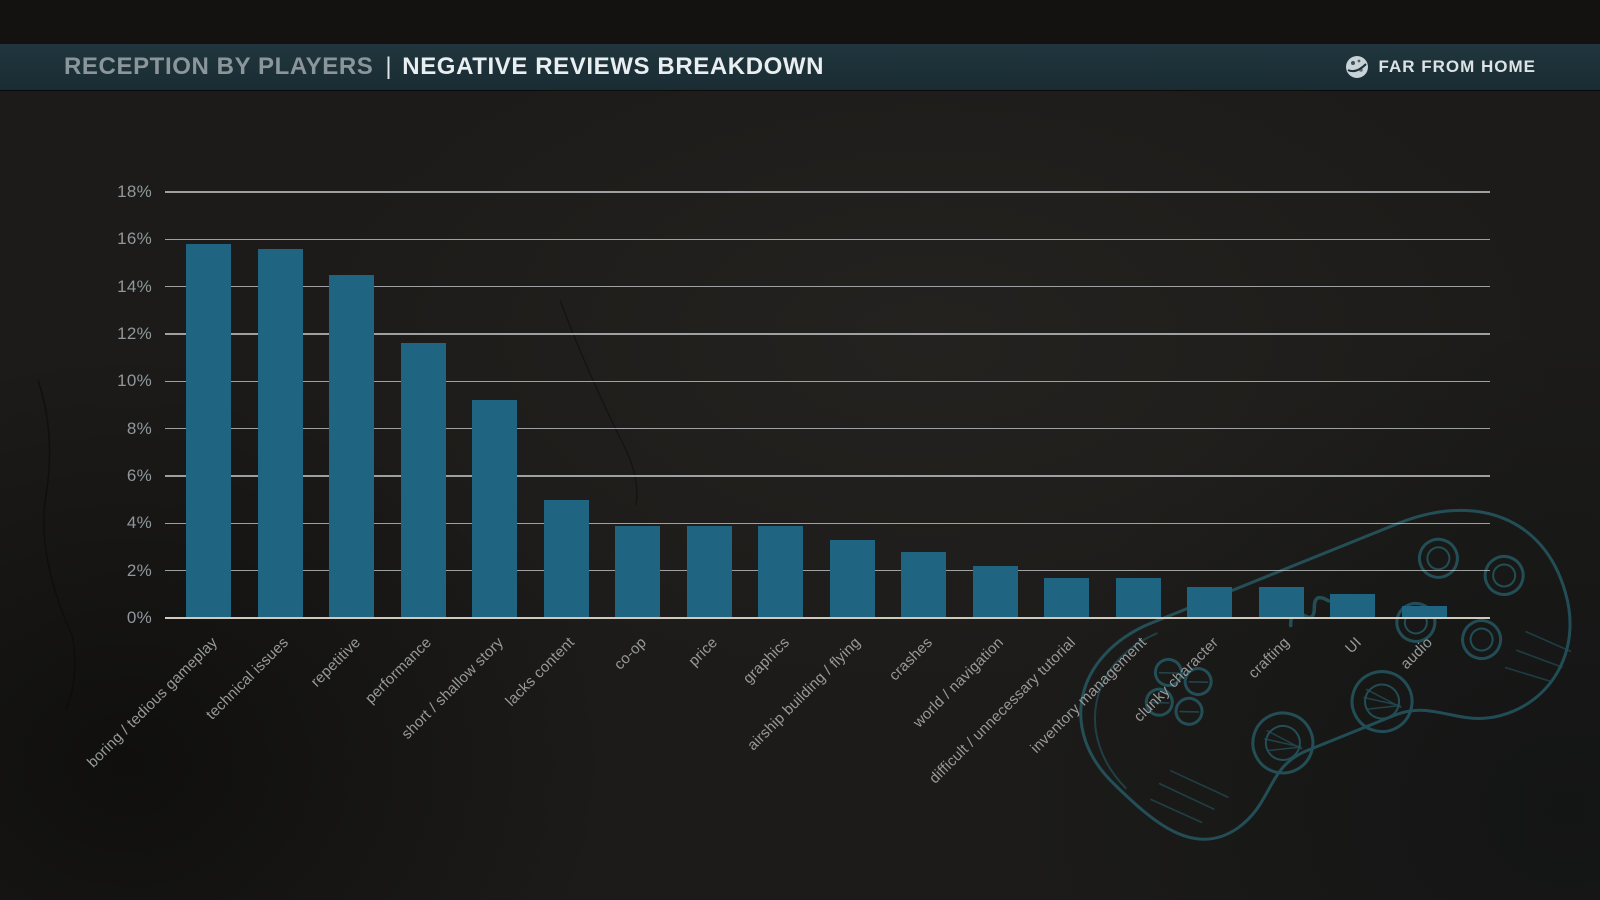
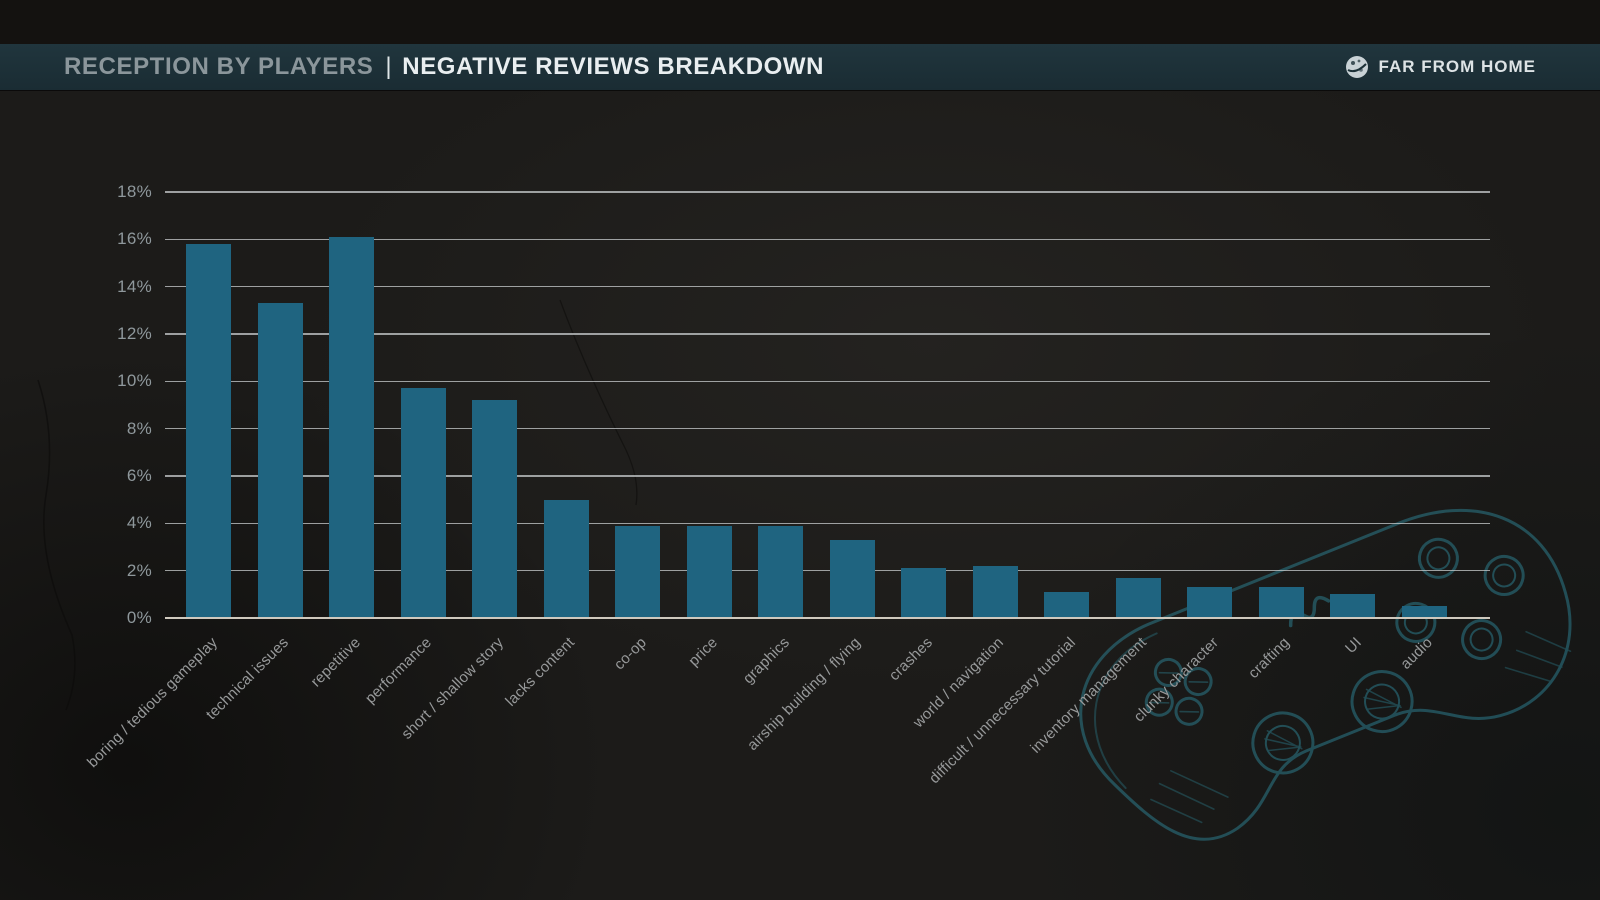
technical issues: 15.6% -> 13.3%
repetitive: 14.5% -> 16.1%
performance: 11.6% -> 9.7%
crashes: 2.8% -> 2.1%
difficult / unnecessary tutorial: 1.7% -> 1.1%
